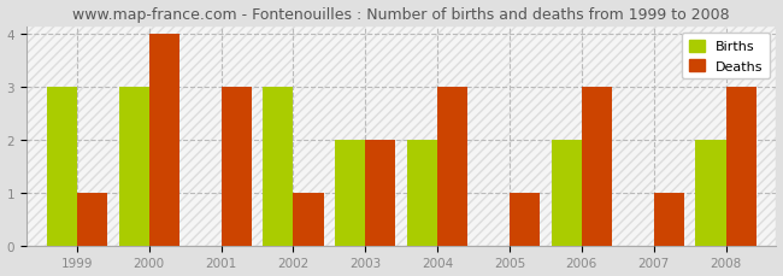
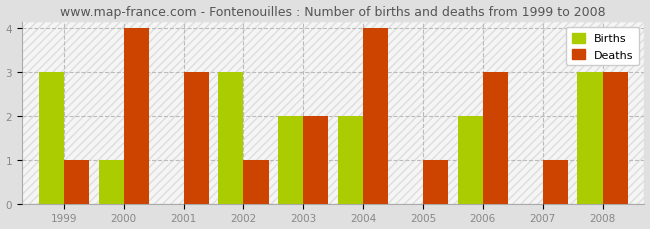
Births/2000: 3 -> 1
Deaths/2004: 3 -> 4
Births/2008: 2 -> 3
